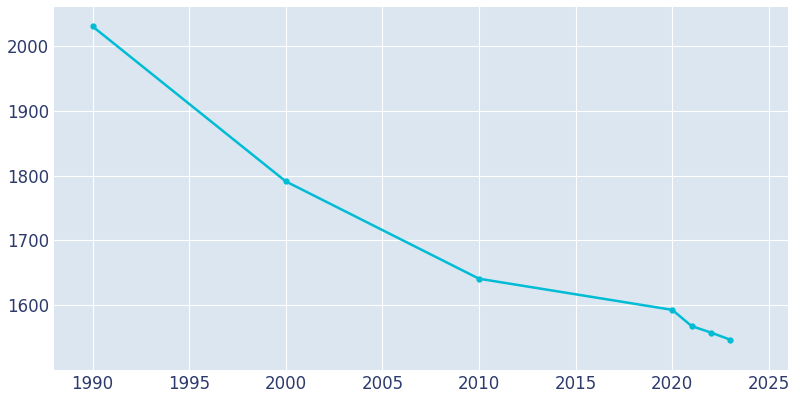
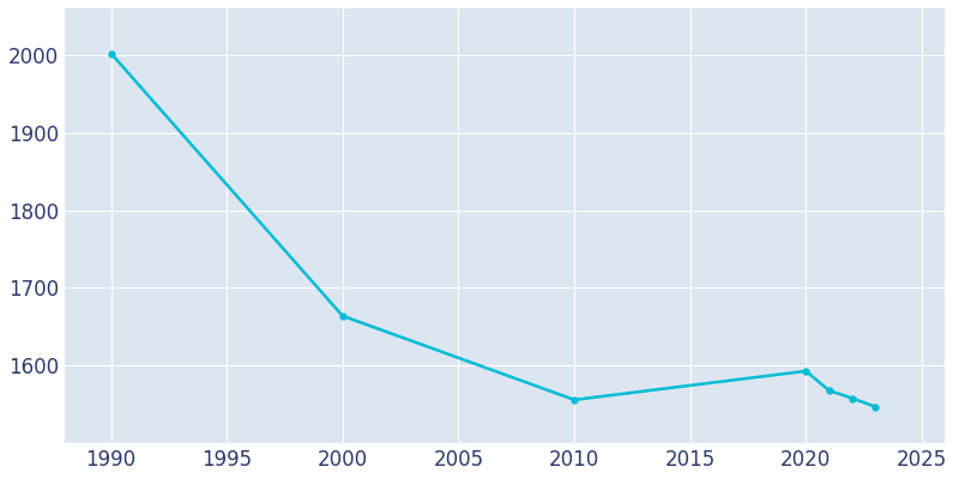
1990: 2030 -> 2002
2000: 1791 -> 1664
2010: 1641 -> 1556
